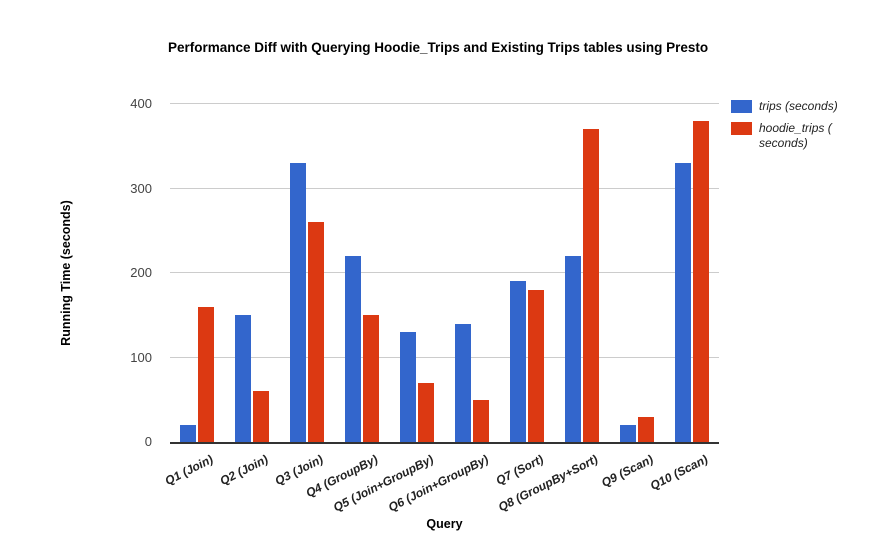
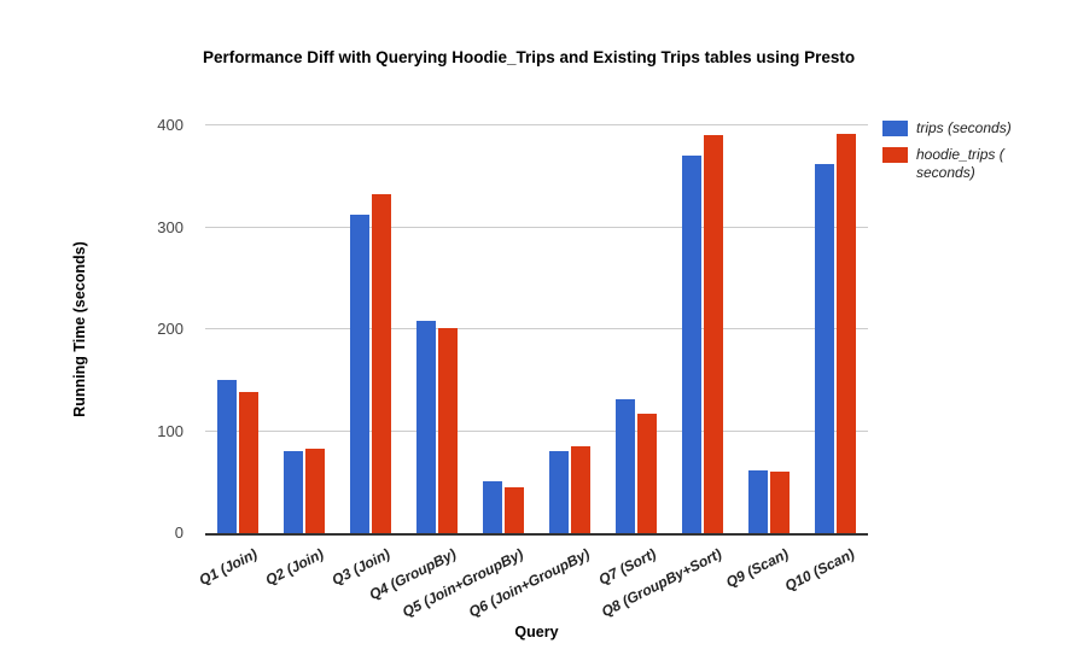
trips (seconds)/Q1 (Join): 20 -> 150
hoodie_trips ( seconds)/Q1 (Join): 160 -> 140
trips (seconds)/Q2 (Join): 150 -> 80
hoodie_trips ( seconds)/Q2 (Join): 60 -> 80
trips (seconds)/Q3 (Join): 330 -> 310
hoodie_trips ( seconds)/Q3 (Join): 260 -> 330
trips (seconds)/Q4 (GroupBy): 220 -> 210
hoodie_trips ( seconds)/Q4 (GroupBy): 150 -> 200
trips (seconds)/Q5 (Join+GroupBy): 130 -> 50
hoodie_trips ( seconds)/Q5 (Join+GroupBy): 70 -> 40
trips (seconds)/Q6 (Join+GroupBy): 140 -> 80
hoodie_trips ( seconds)/Q6 (Join+GroupBy): 50 -> 80
trips (seconds)/Q7 (Sort): 190 -> 130
hoodie_trips ( seconds)/Q7 (Sort): 180 -> 120
trips (seconds)/Q8 (GroupBy+Sort): 220 -> 370
hoodie_trips ( seconds)/Q8 (GroupBy+Sort): 370 -> 390
trips (seconds)/Q9 (Scan): 20 -> 60
hoodie_trips ( seconds)/Q9 (Scan): 30 -> 60
trips (seconds)/Q10 (Scan): 330 -> 360
hoodie_trips ( seconds)/Q10 (Scan): 380 -> 390
